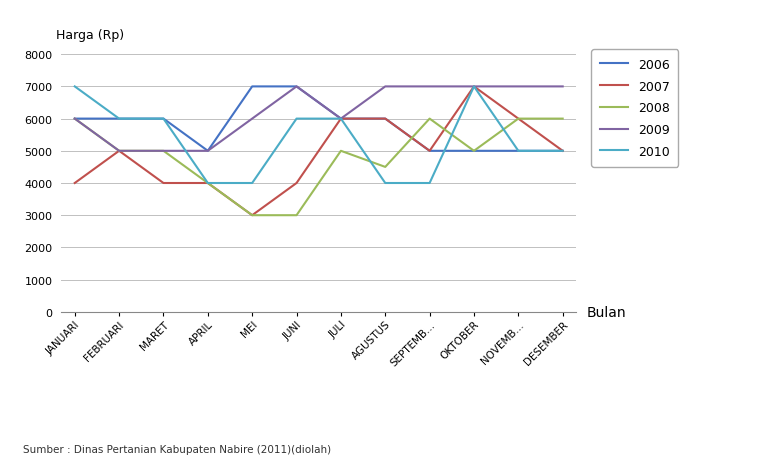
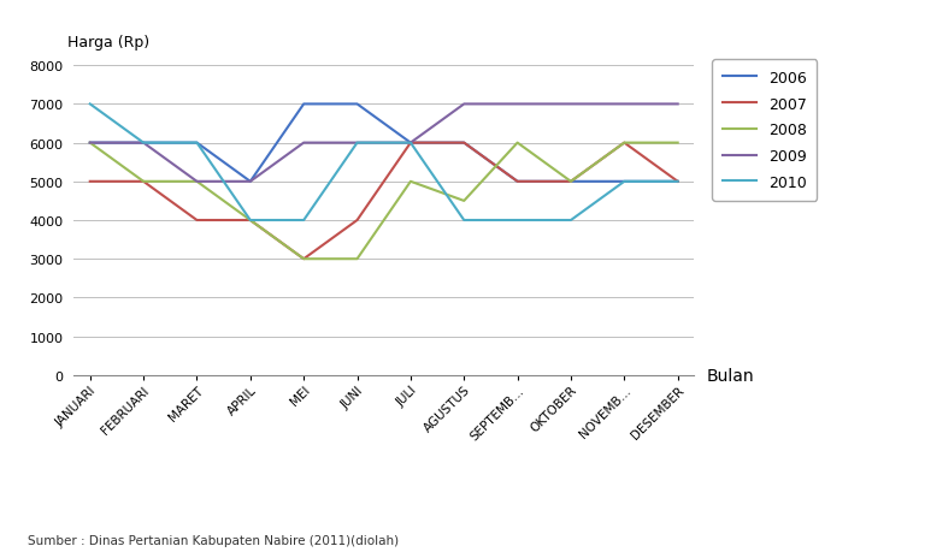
2007/JANUARI: 4000 -> 5000
2009/FEBRUARI: 5000 -> 6000
2009/JUNI: 7000 -> 6000
2007/OKTOBER: 7000 -> 5000
2010/OKTOBER: 7000 -> 4000
